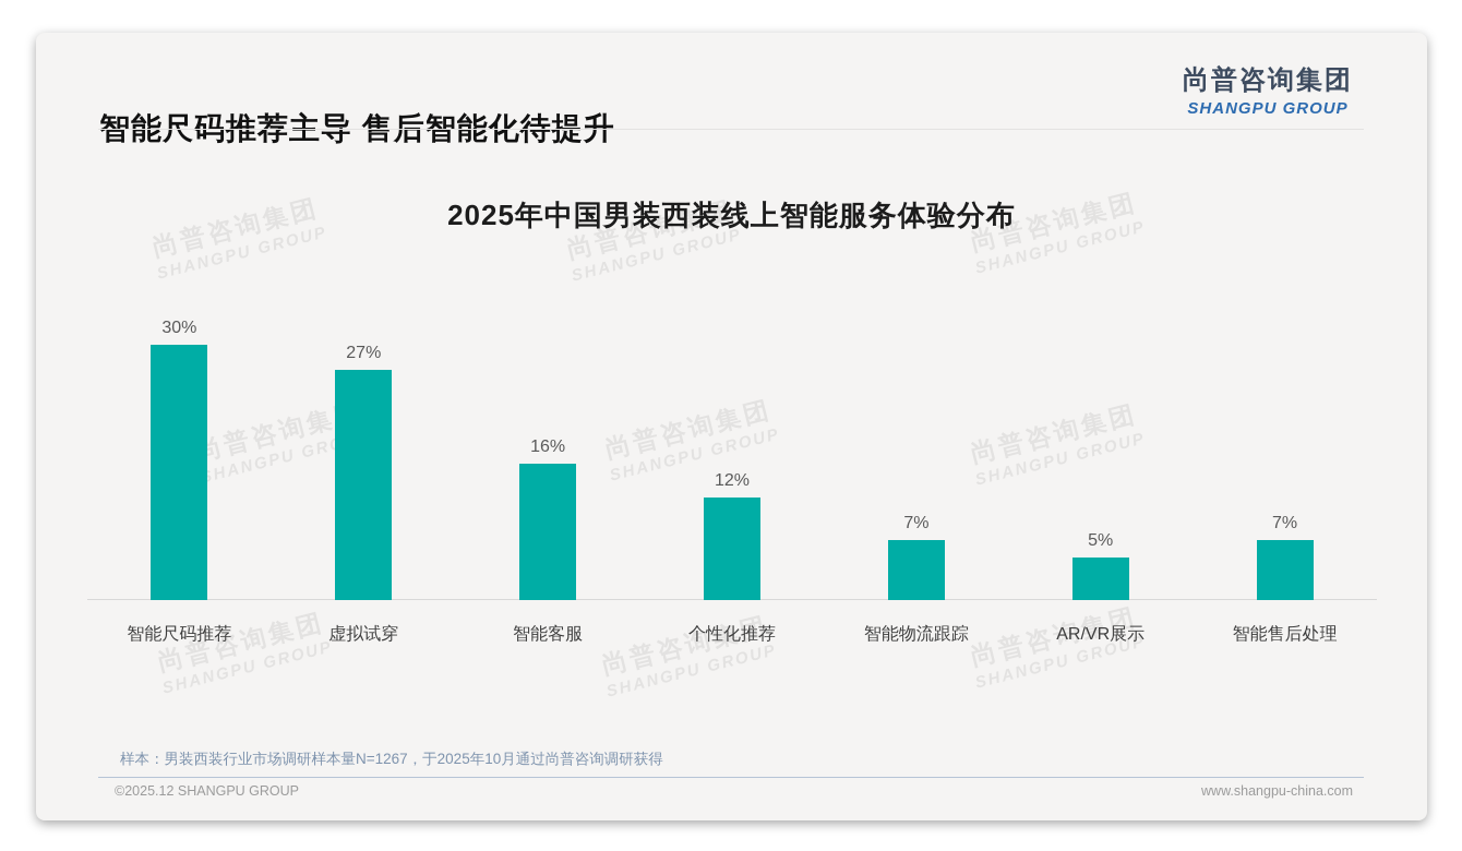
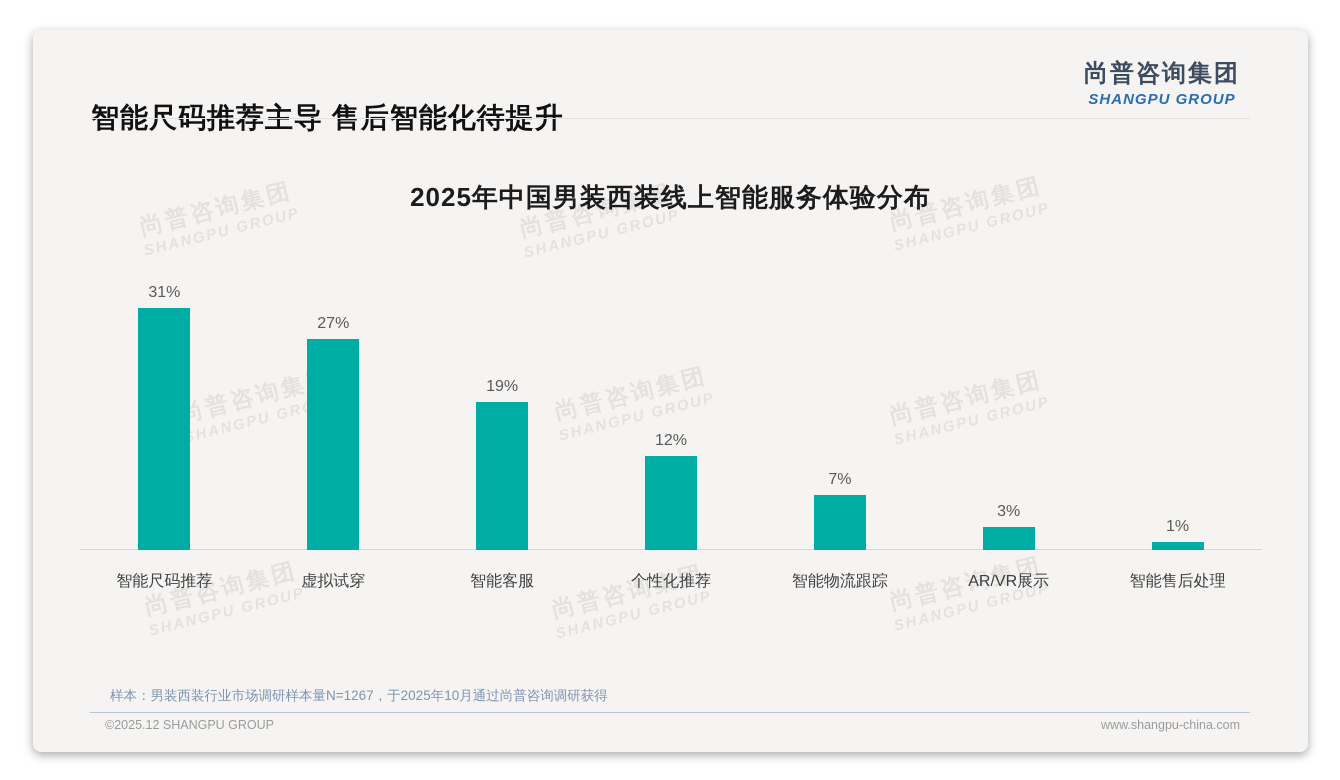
智能尺码推荐: 30% -> 31%
智能客服: 16% -> 19%
AR/VR展示: 5% -> 3%
智能售后处理: 7% -> 1%
